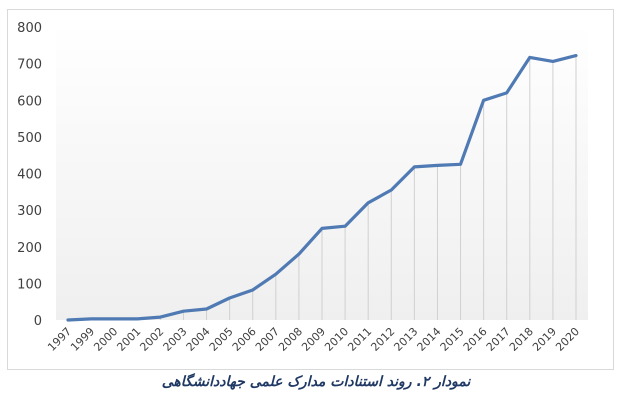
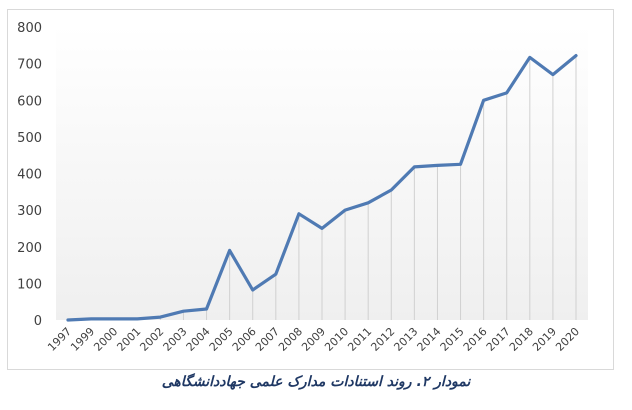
2005: 60 -> 190
2008: 180 -> 290
2010: 260 -> 300
2019: 710 -> 670
